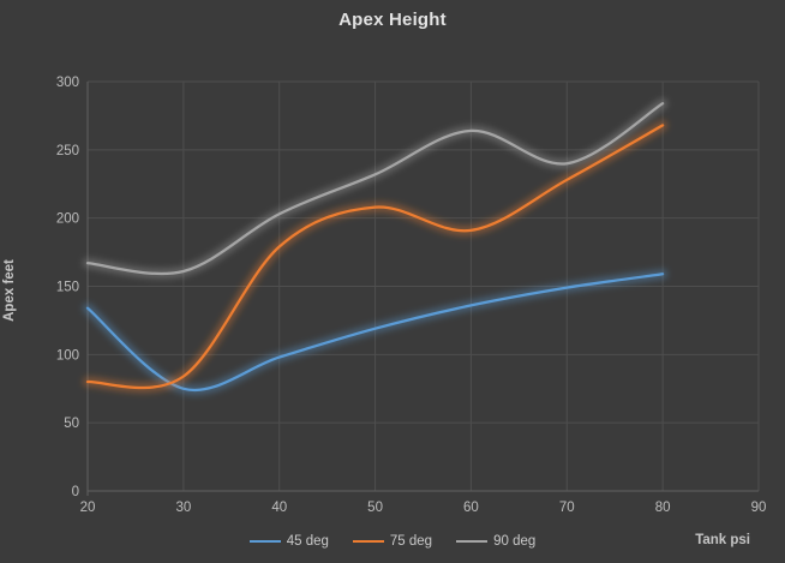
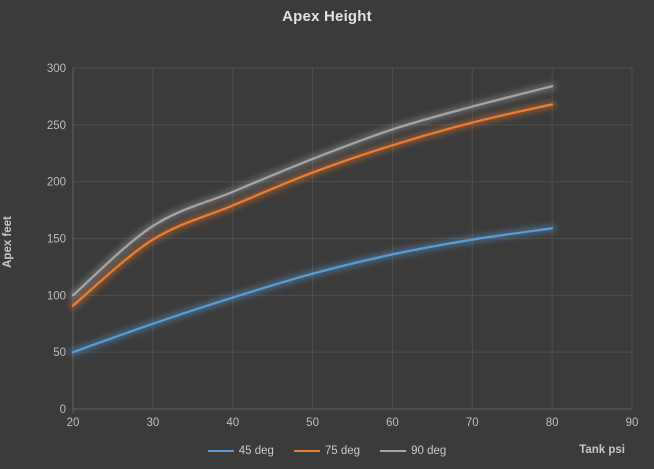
45 deg/20: 134 -> 50
75 deg/20: 80 -> 91
90 deg/20: 167 -> 100
75 deg/30: 84 -> 149
90 deg/40: 203 -> 191
90 deg/50: 232 -> 220
75 deg/60: 191 -> 232
90 deg/60: 264 -> 246
75 deg/70: 228 -> 252
90 deg/70: 240 -> 266
